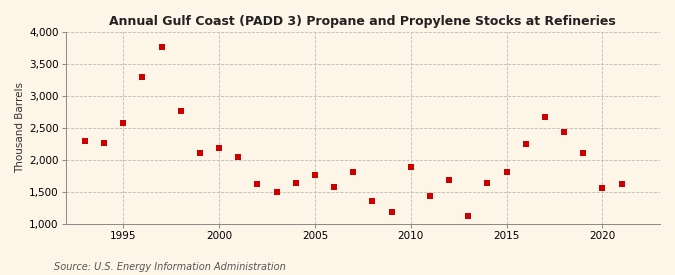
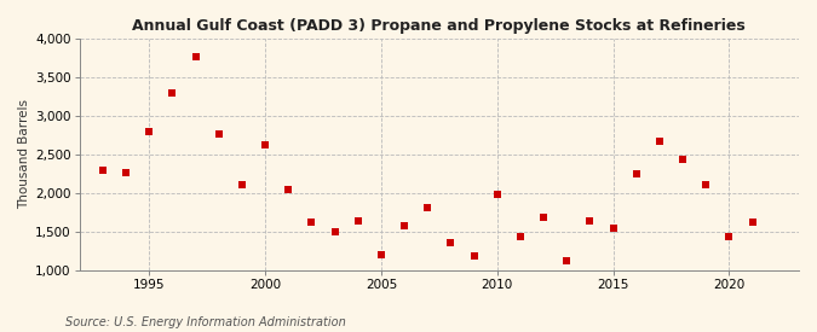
1995: 2,570 -> 2,800
2000: 2,190 -> 2,620
2005: 1,760 -> 1,200
2010: 1,890 -> 1,980
2015: 1,810 -> 1,540
2020: 1,560 -> 1,440
